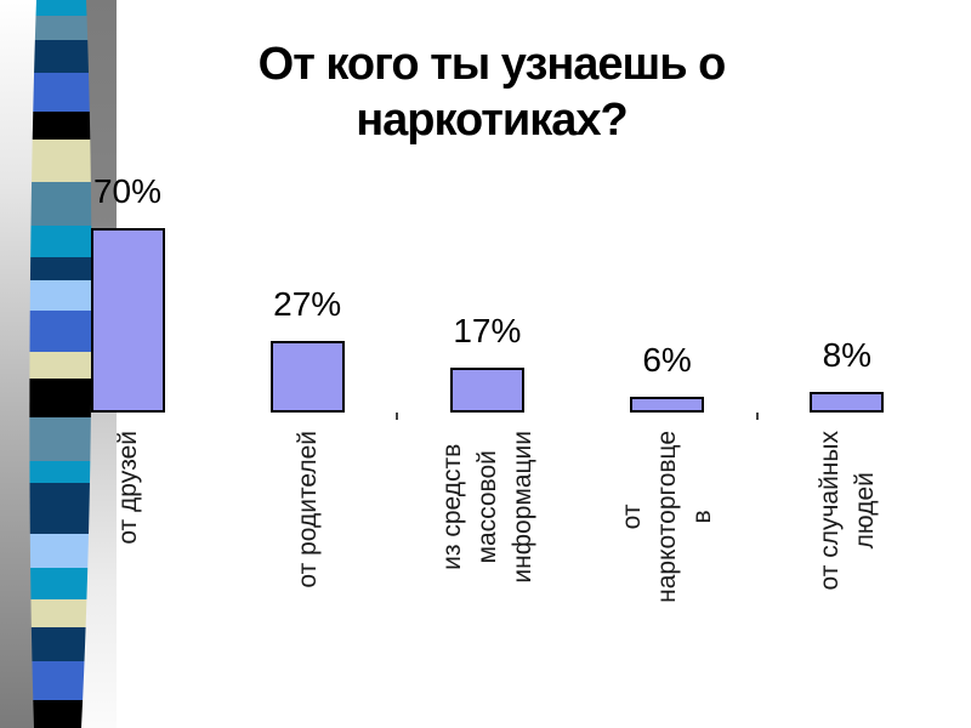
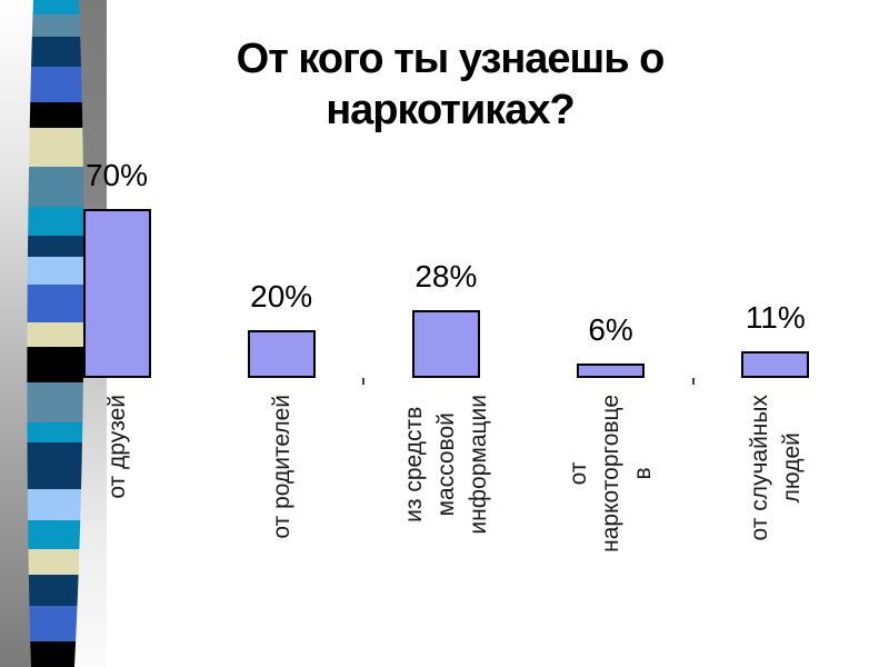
от родителей: 27% -> 20%
из средств массовой информации: 17% -> 28%
от случайных людей: 8% -> 11%
